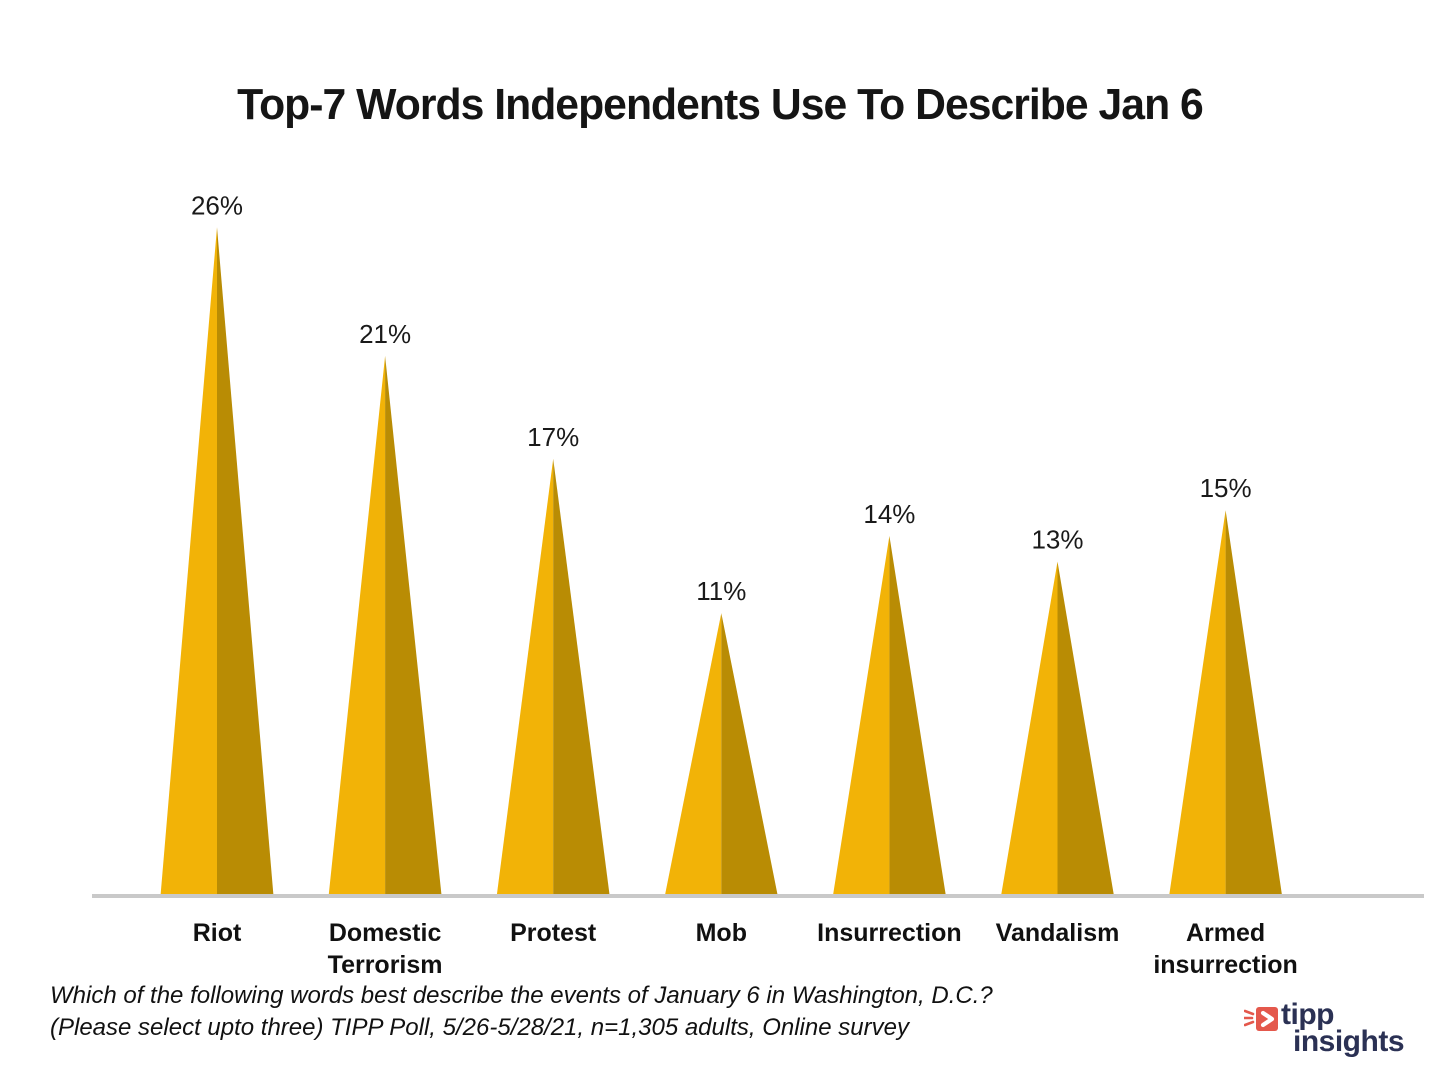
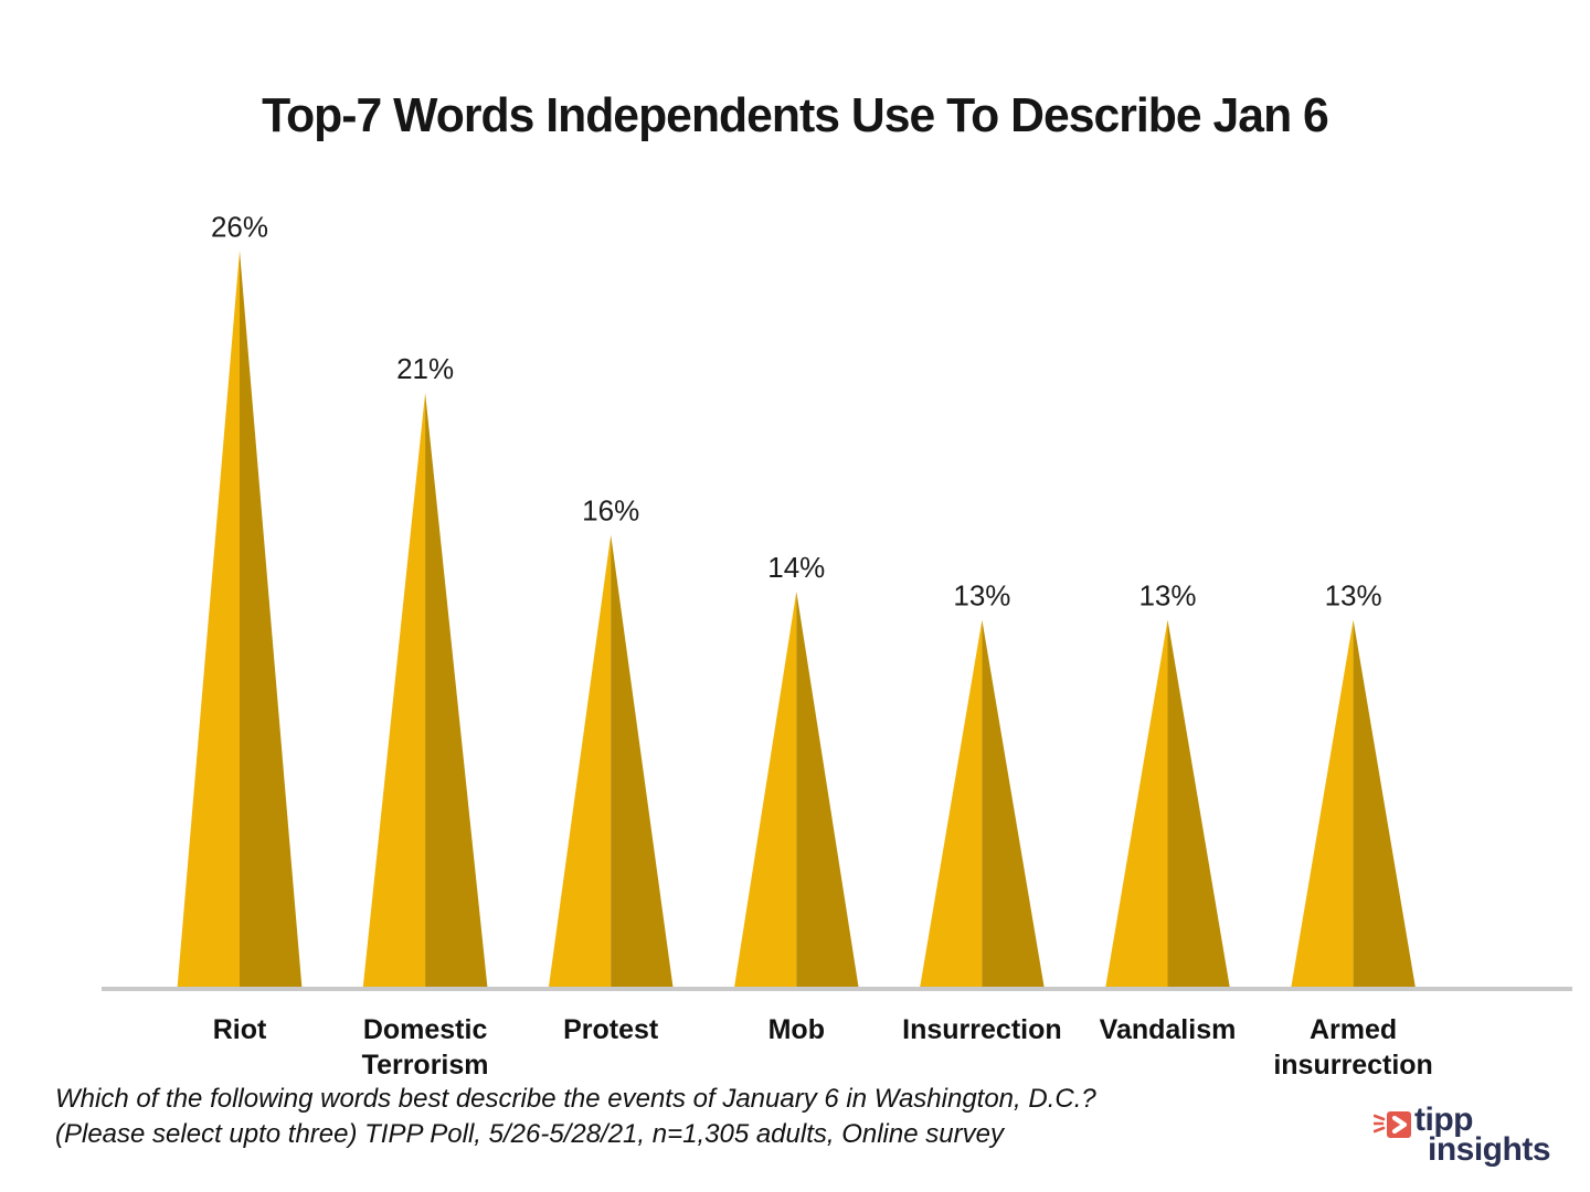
Protest: 17% -> 16%
Mob: 11% -> 14%
Insurrection: 14% -> 13%
Armed insurrection: 15% -> 13%
